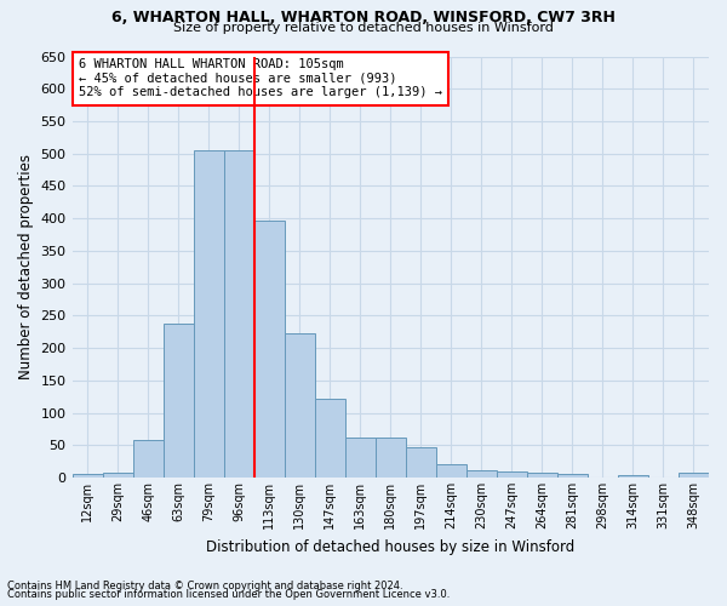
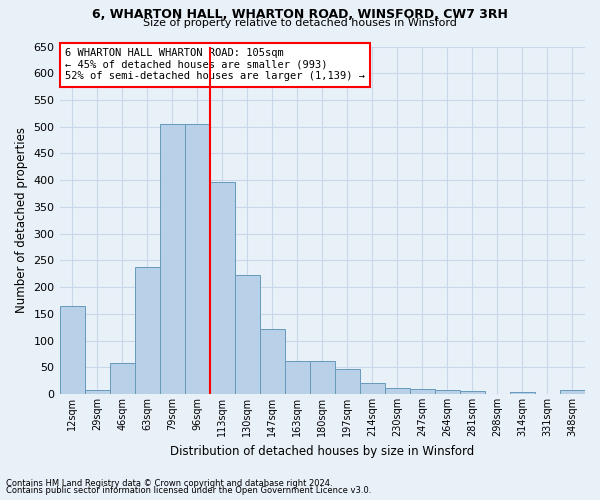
12sqm: 5 -> 164
